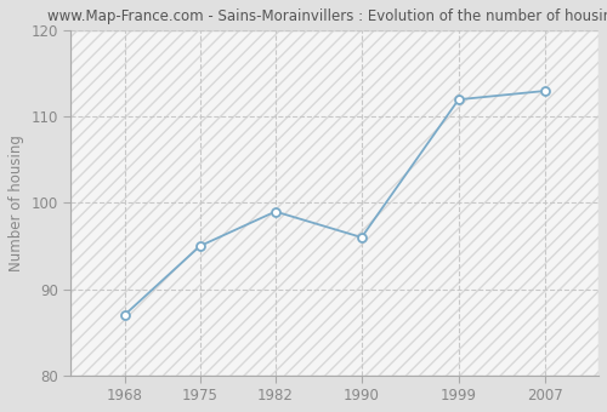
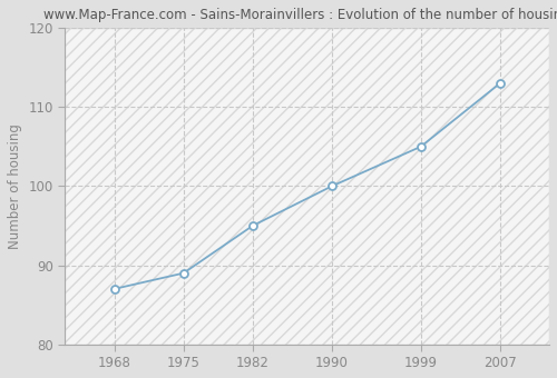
1975: 95 -> 89
1982: 99 -> 95
1990: 96 -> 100
1999: 112 -> 105
